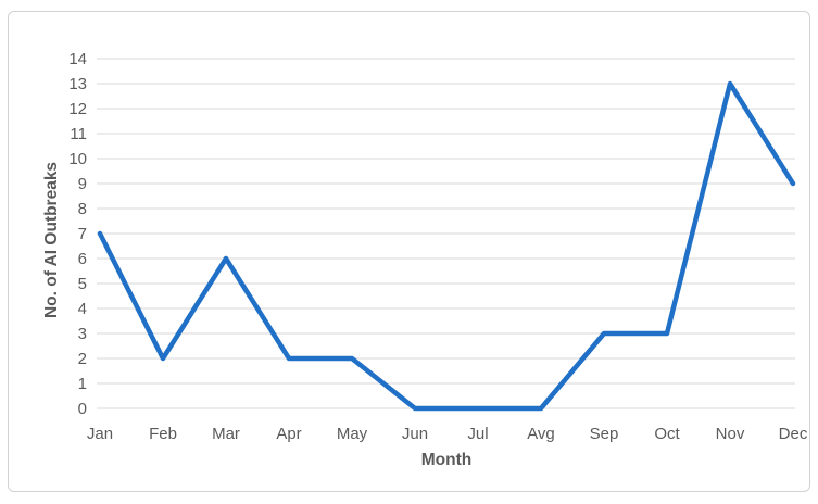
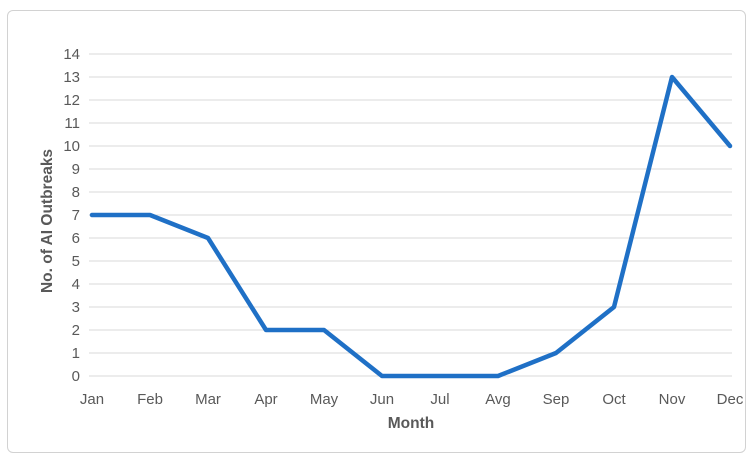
Feb: 2 -> 7
Sep: 3 -> 1
Dec: 9 -> 10
